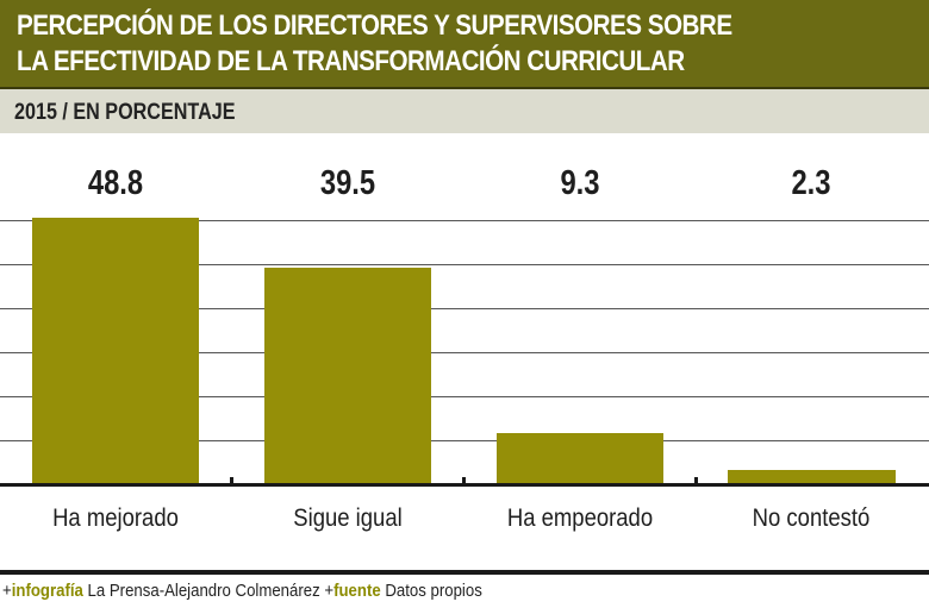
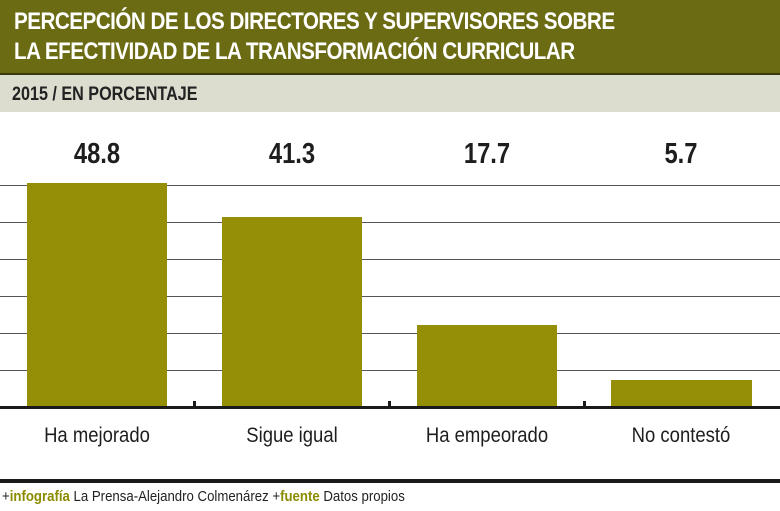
Sigue igual: 39.5 -> 41.3
Ha empeorado: 9.3 -> 17.7
No contestó: 2.3 -> 5.7
